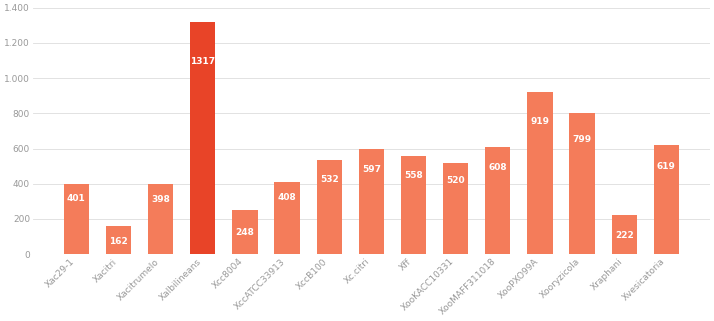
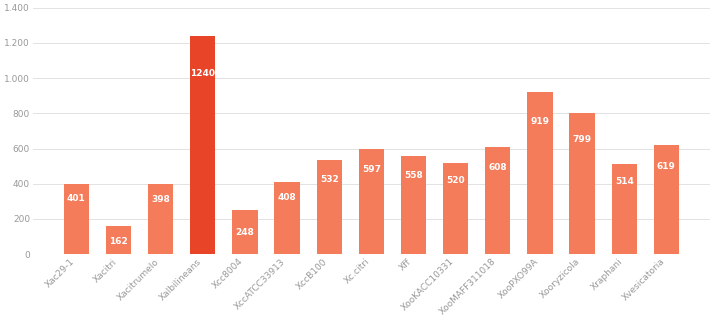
Xalbilineans: 1317 -> 1240
Xraphani: 222 -> 514
